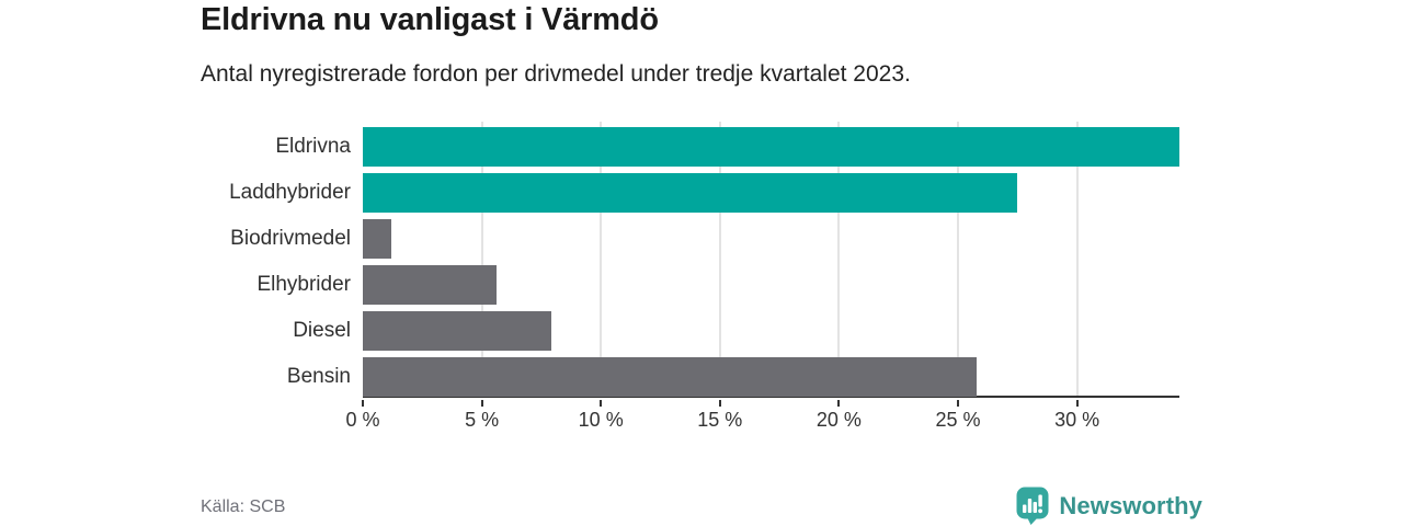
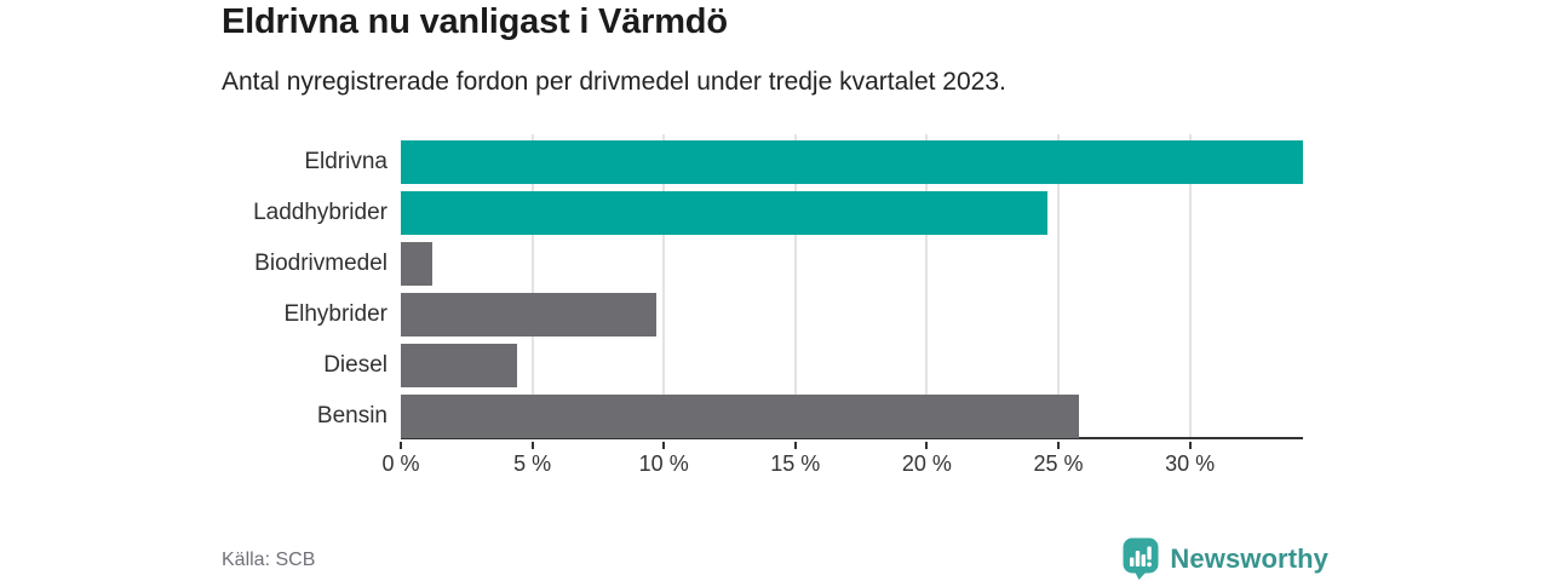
Laddhybrider: 27.5% -> 24.6%
Elhybrider: 5.6% -> 9.7%
Diesel: 7.9% -> 4.4%
